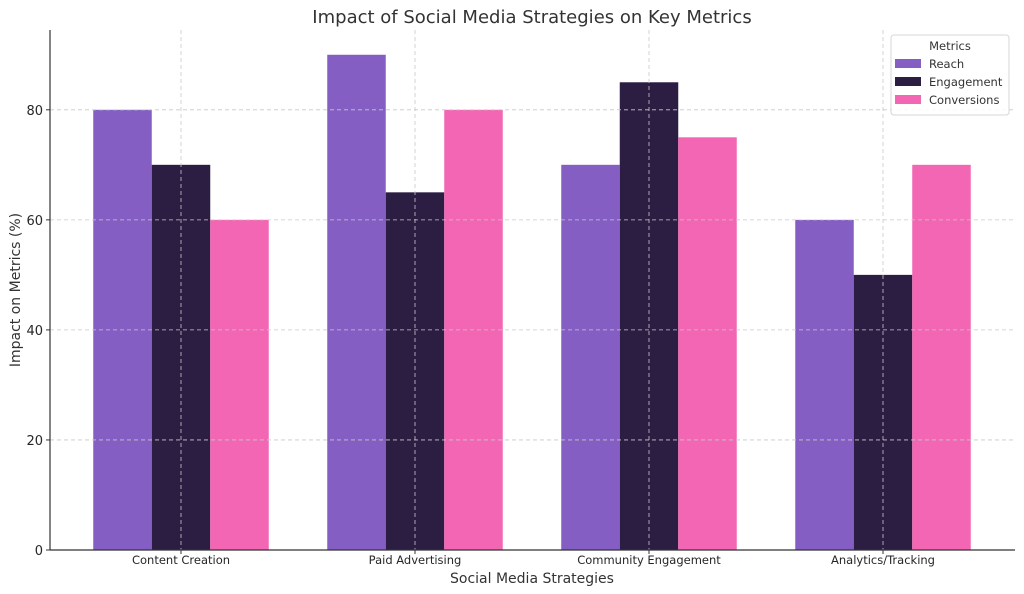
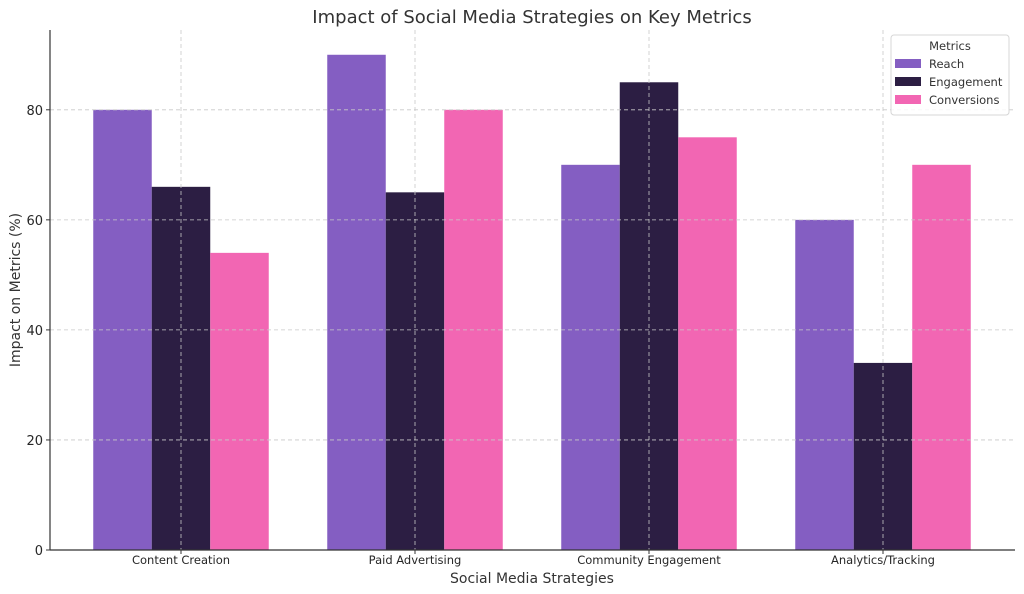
Engagement/Content Creation: 70 -> 66
Conversions/Content Creation: 60 -> 54
Engagement/Analytics/Tracking: 50 -> 34
